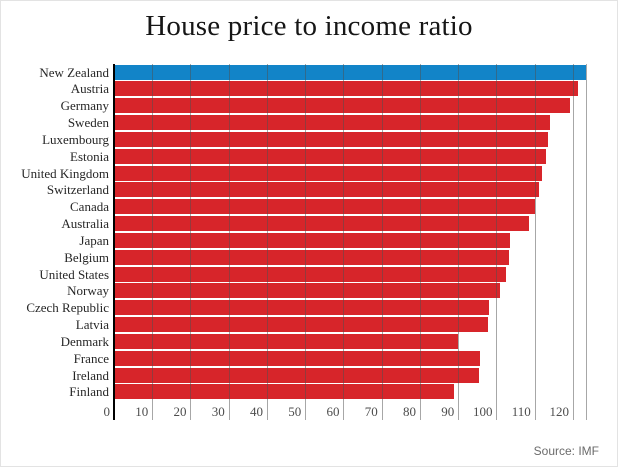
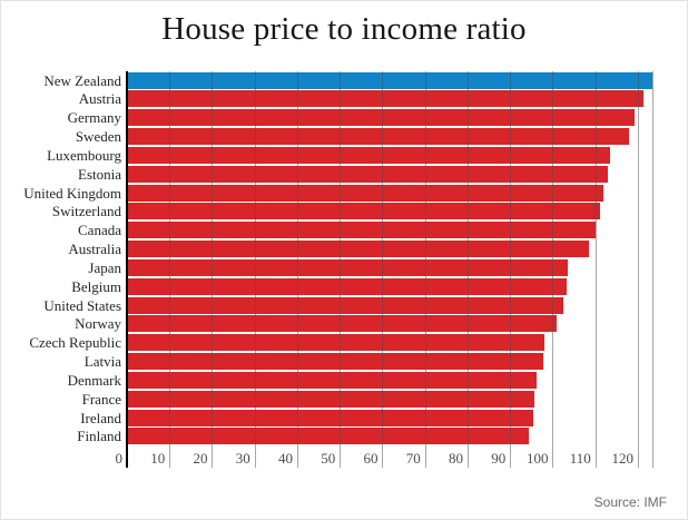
Sweden: 114 -> 118
Denmark: 90 -> 96
Finland: 89 -> 94
